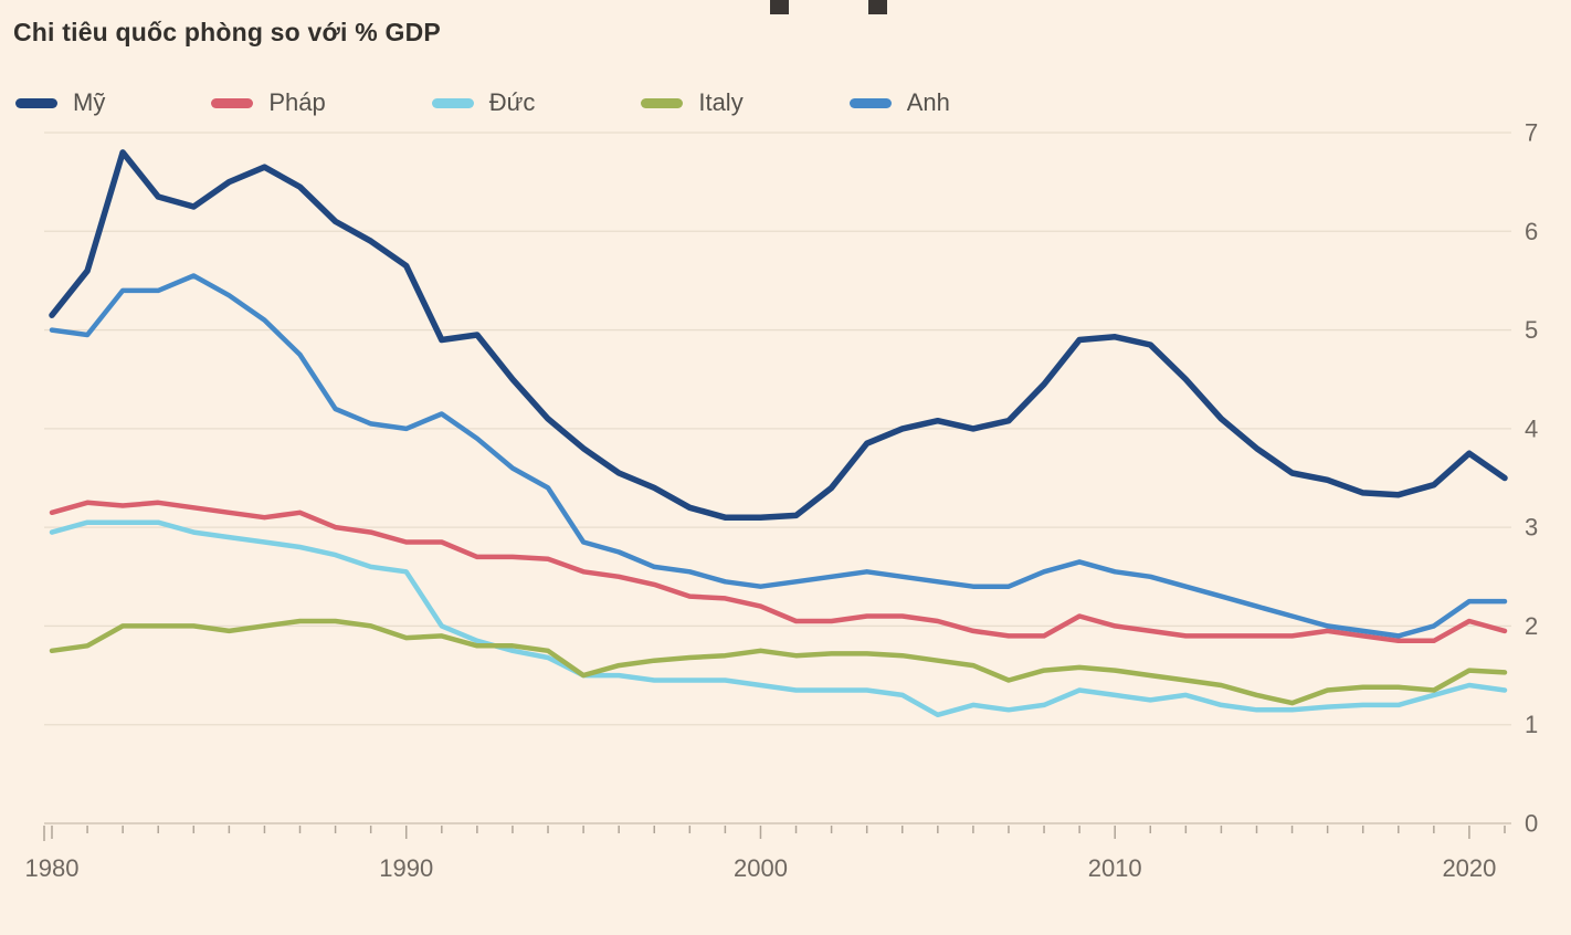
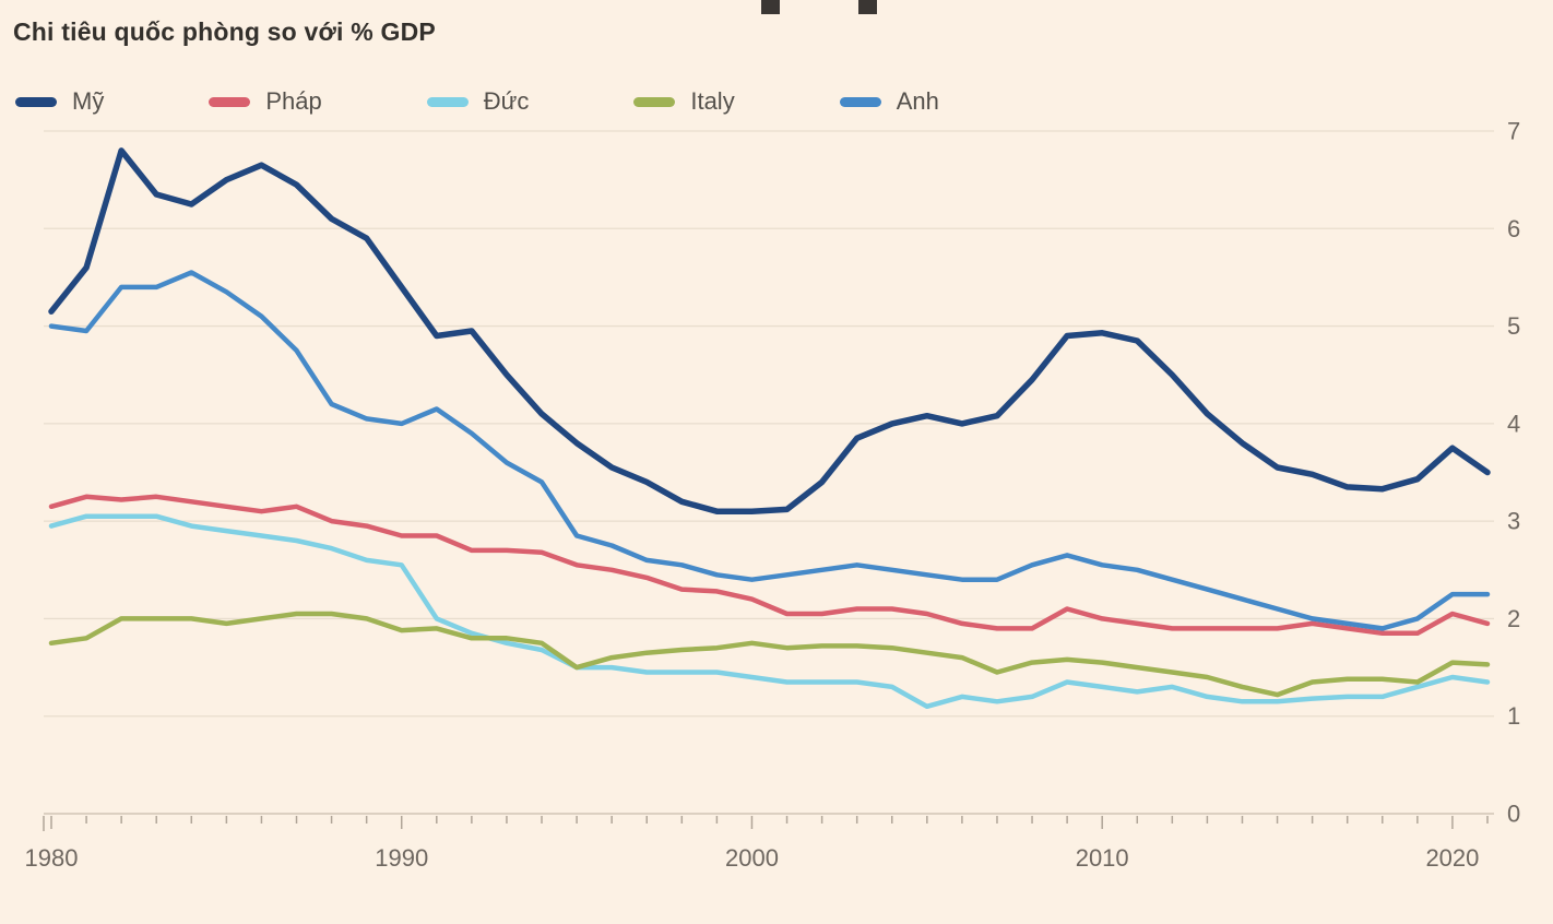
Mỹ/1990: 5.7 -> 5.4
